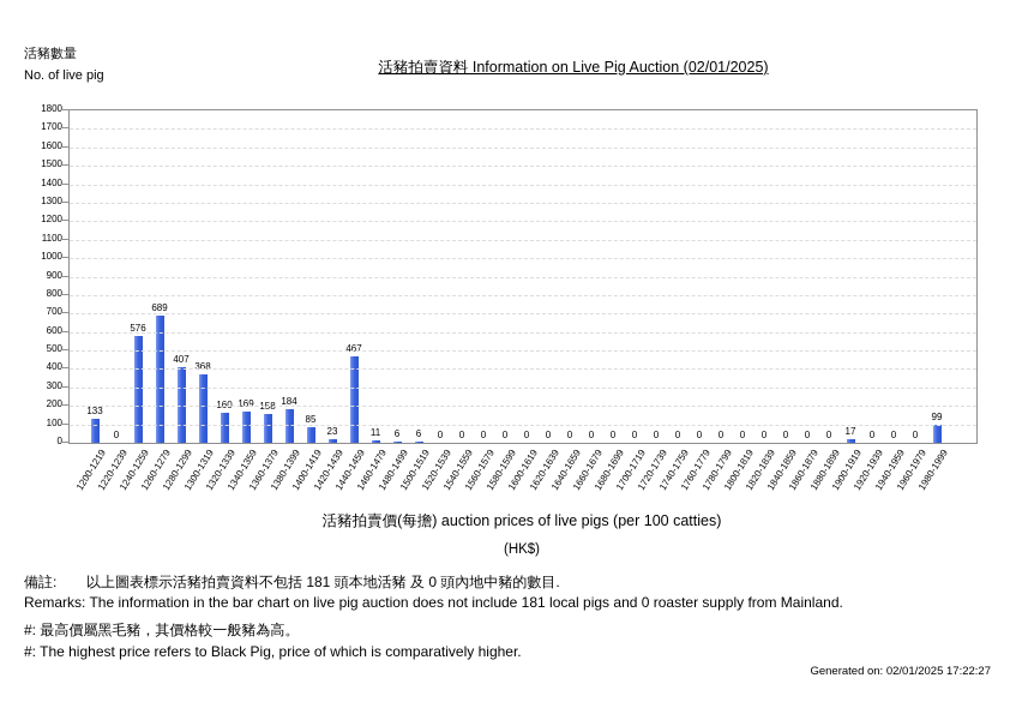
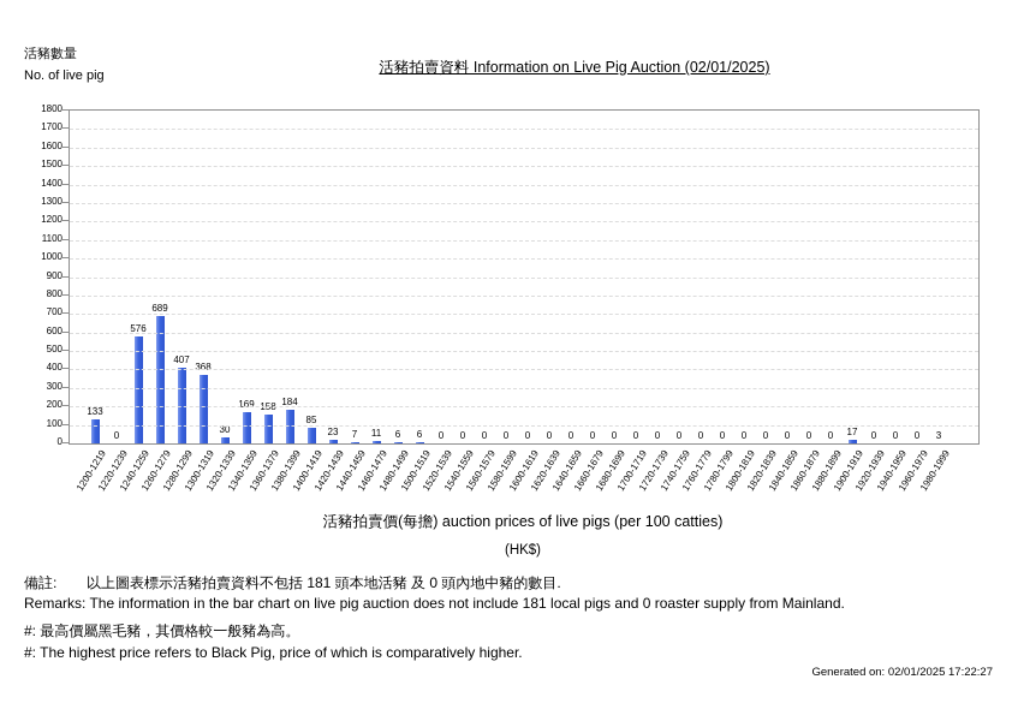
1320-1339: 160 -> 30
1440-1459: 467 -> 7
1980-1999: 99 -> 3
